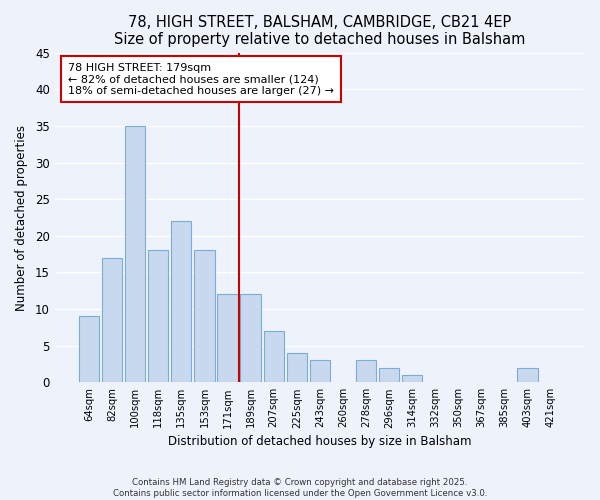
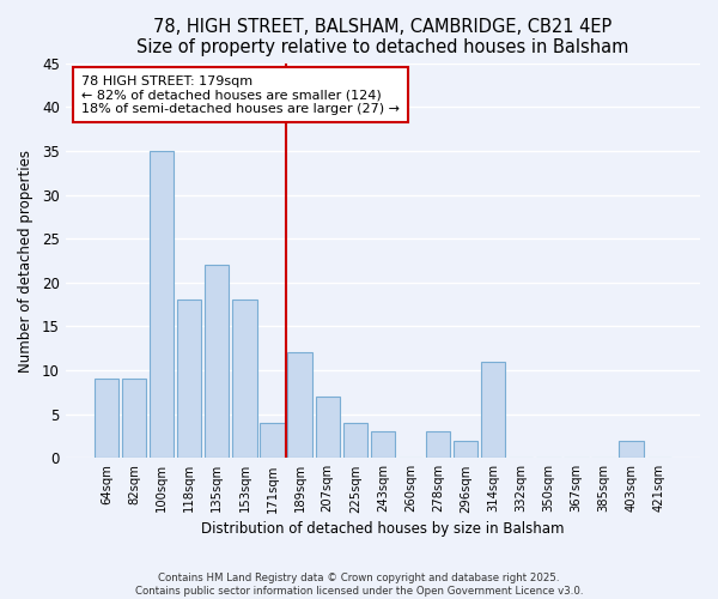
82sqm: 17 -> 9
171sqm: 12 -> 4
314sqm: 1 -> 11
